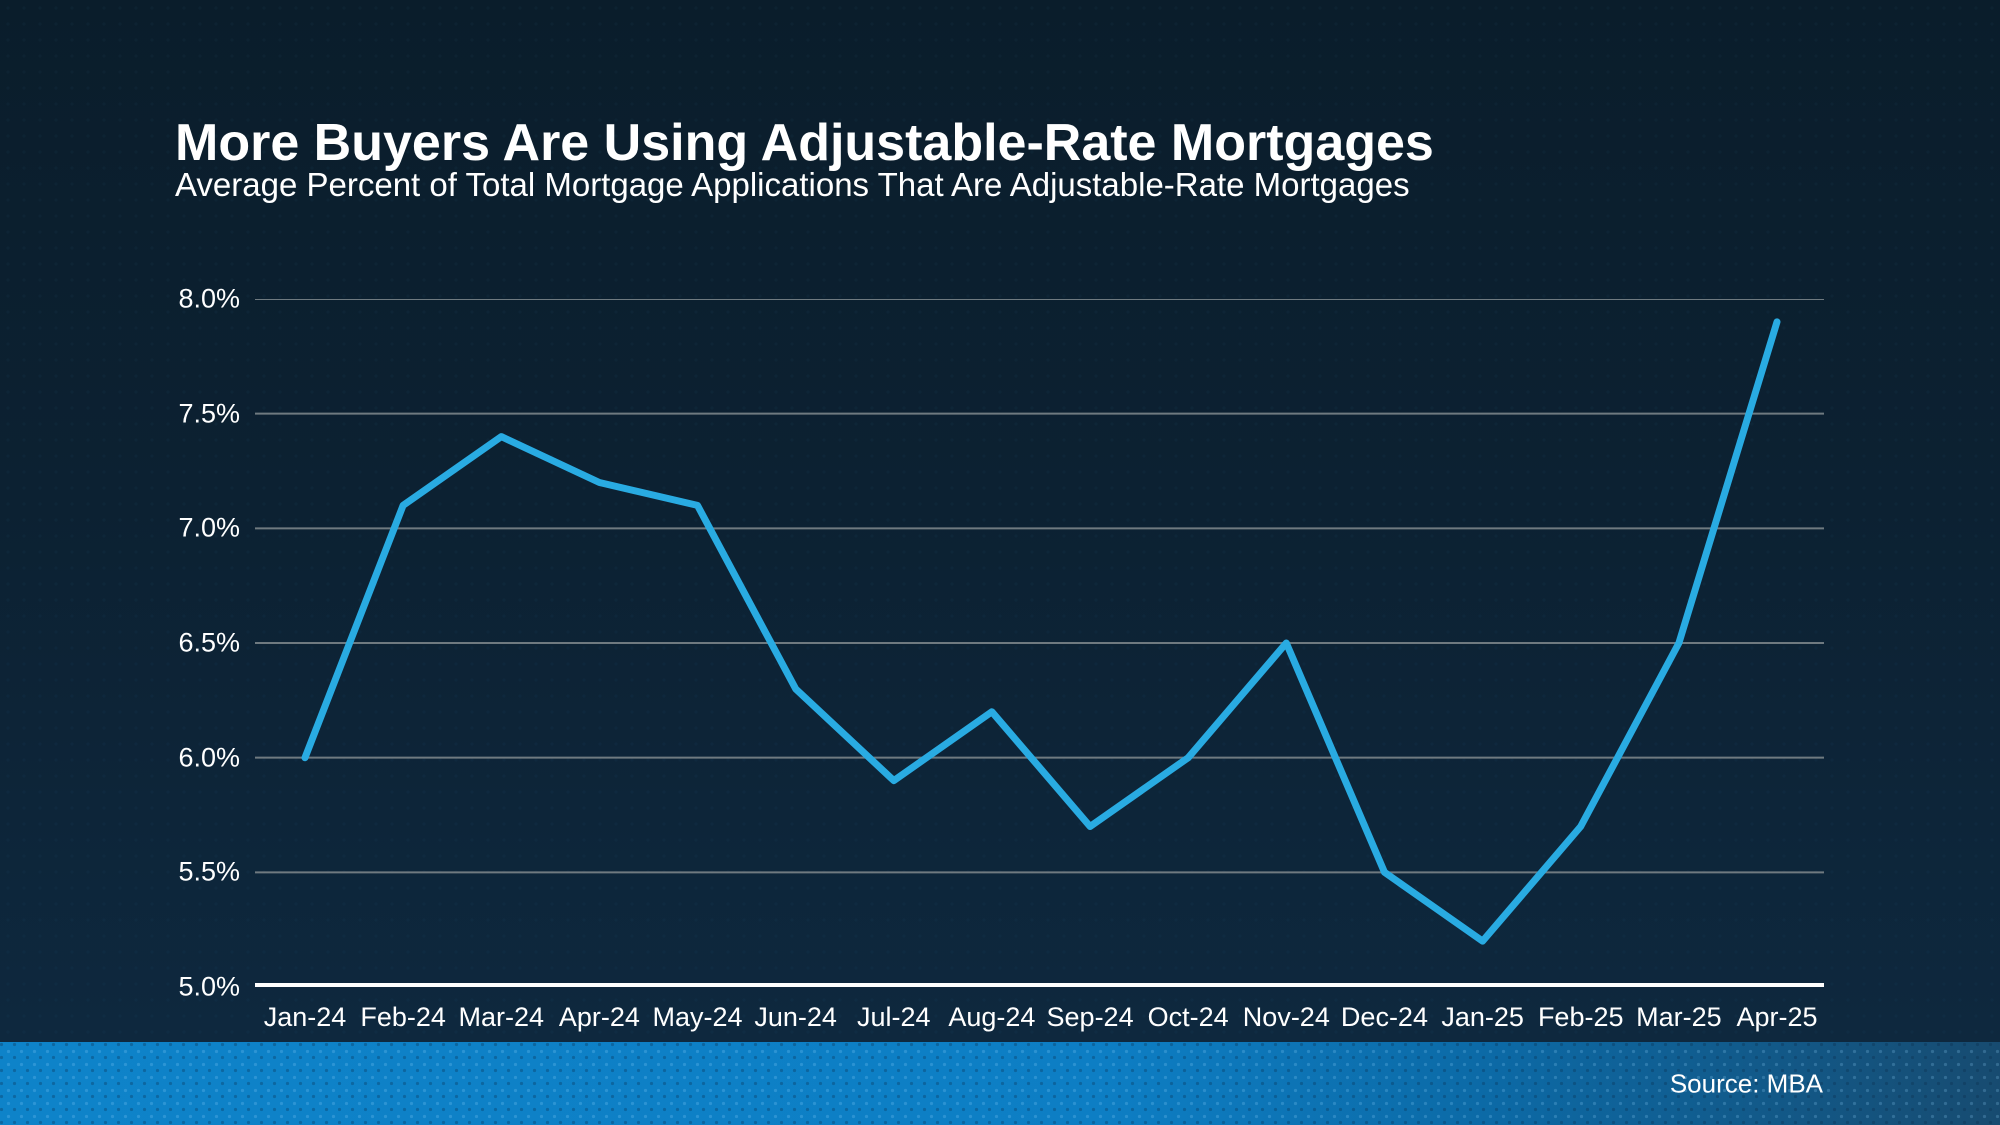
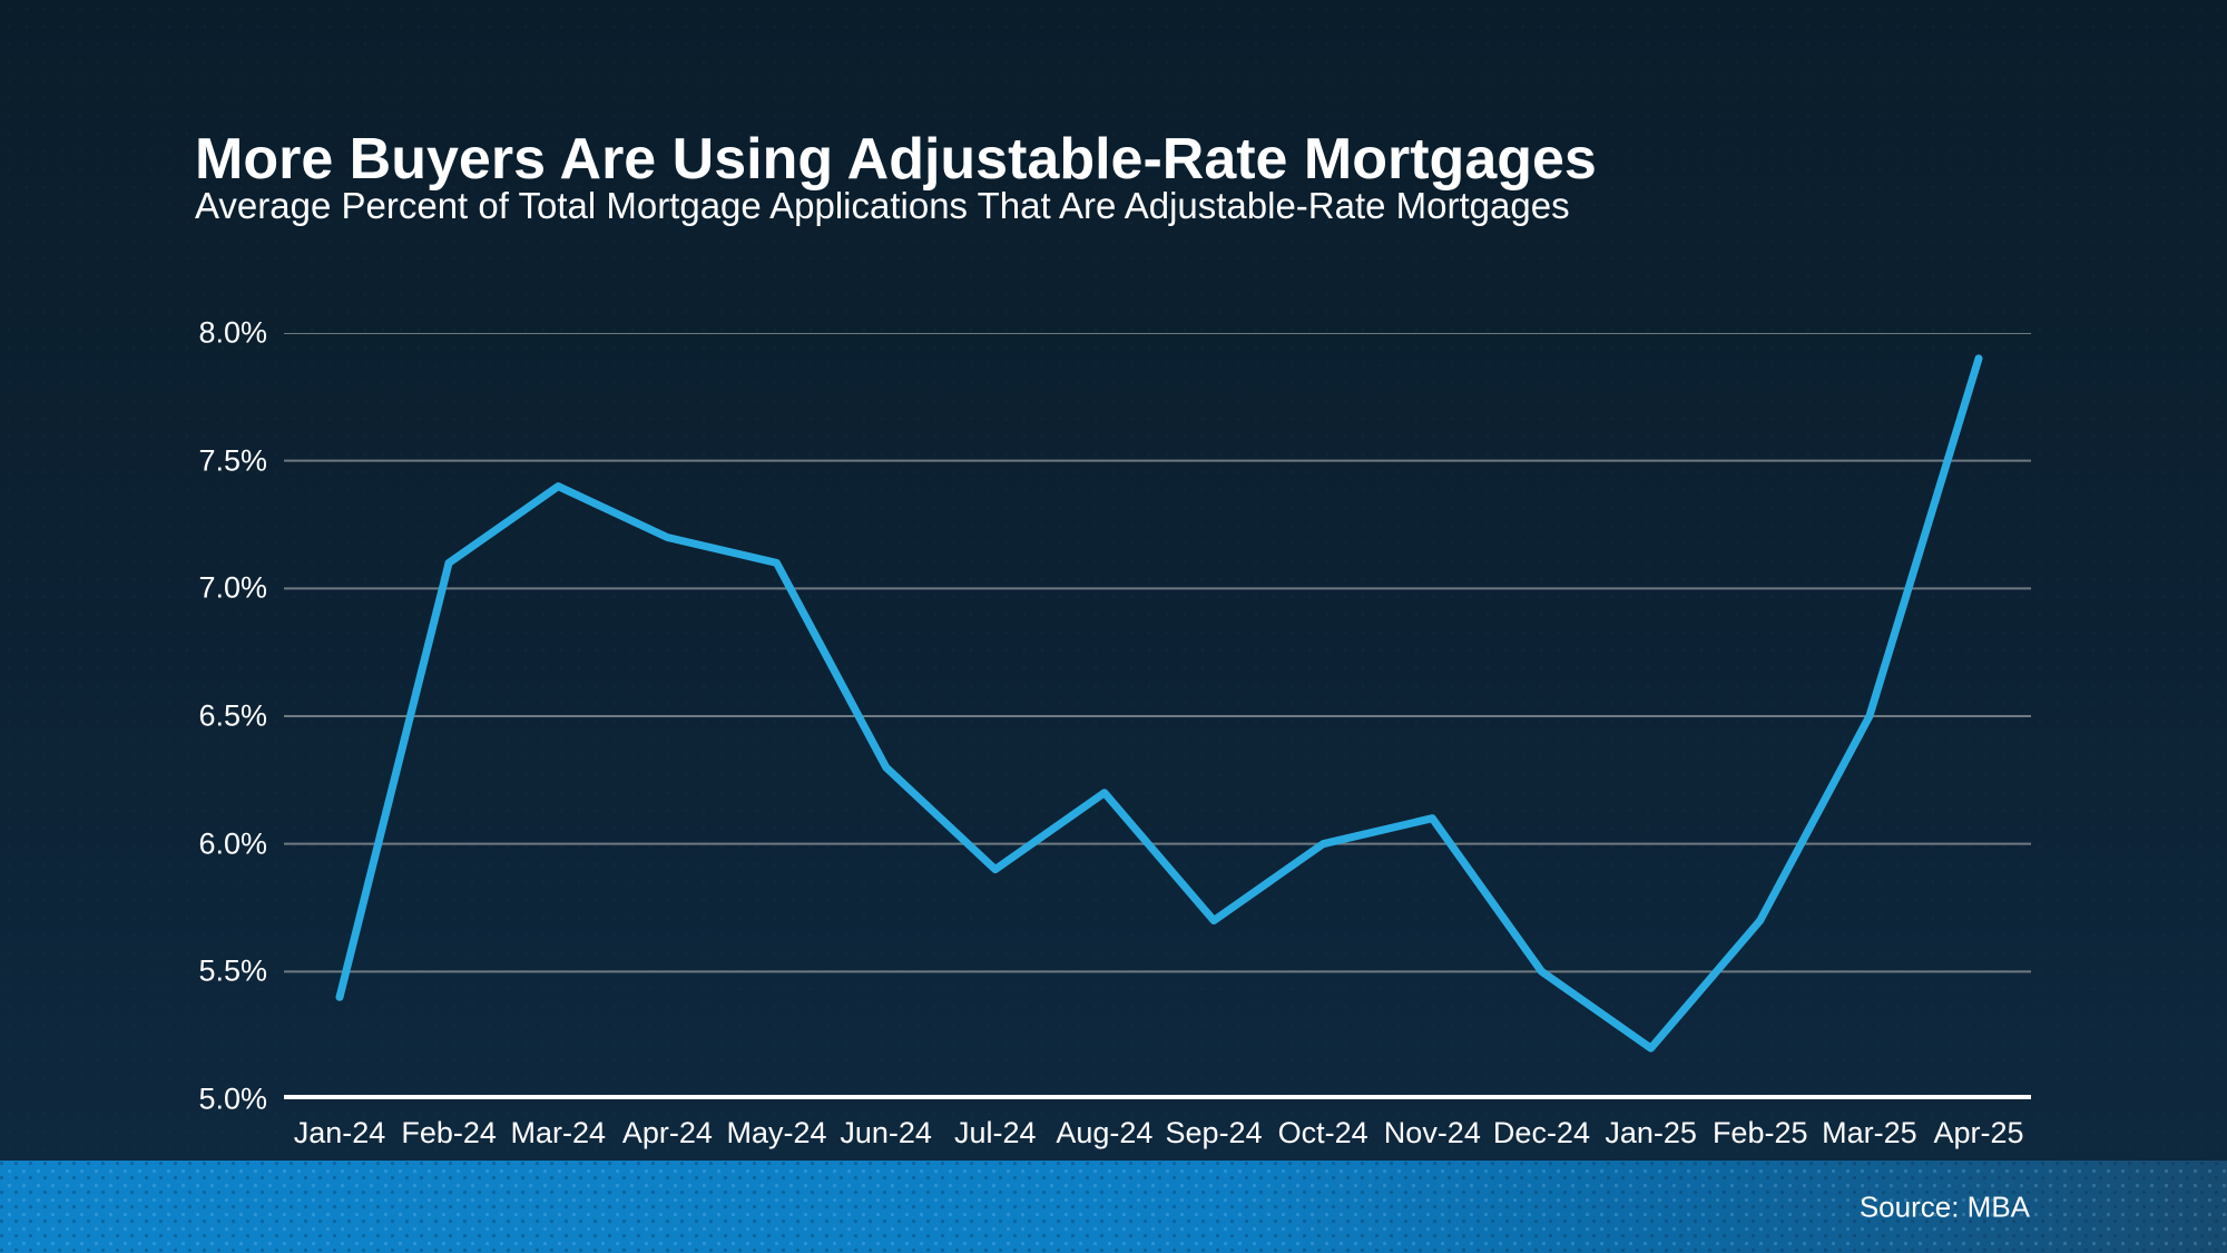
Jan-24: 6.0% -> 5.4%
Nov-24: 6.5% -> 6.1%
